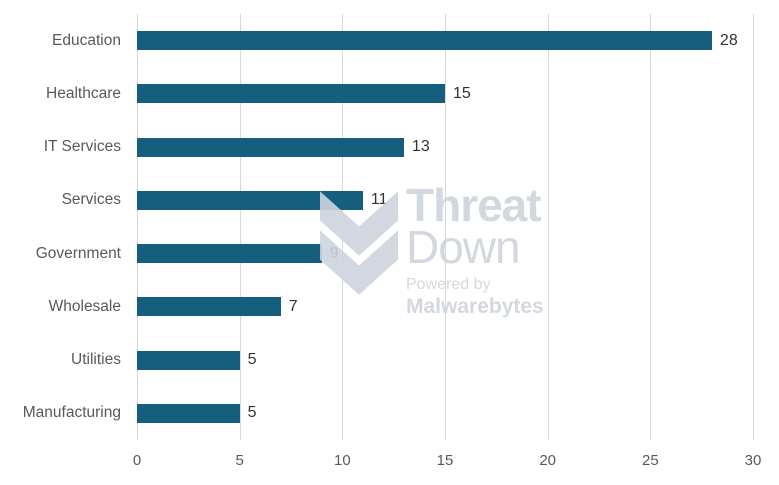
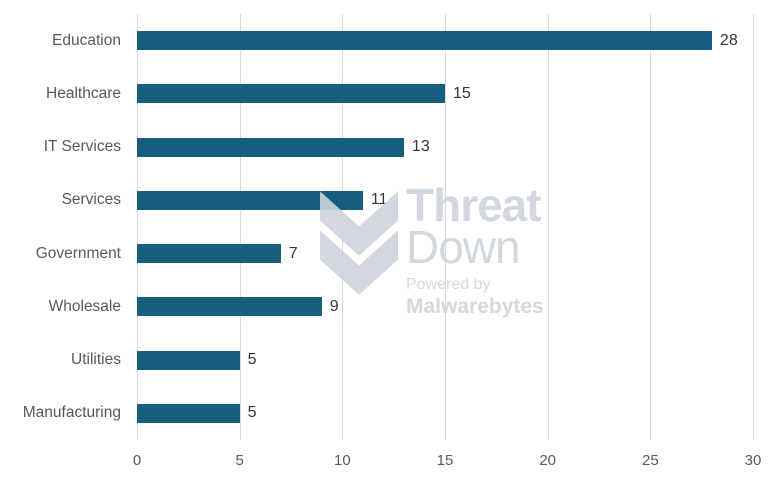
Government: 9 -> 7
Wholesale: 7 -> 9
